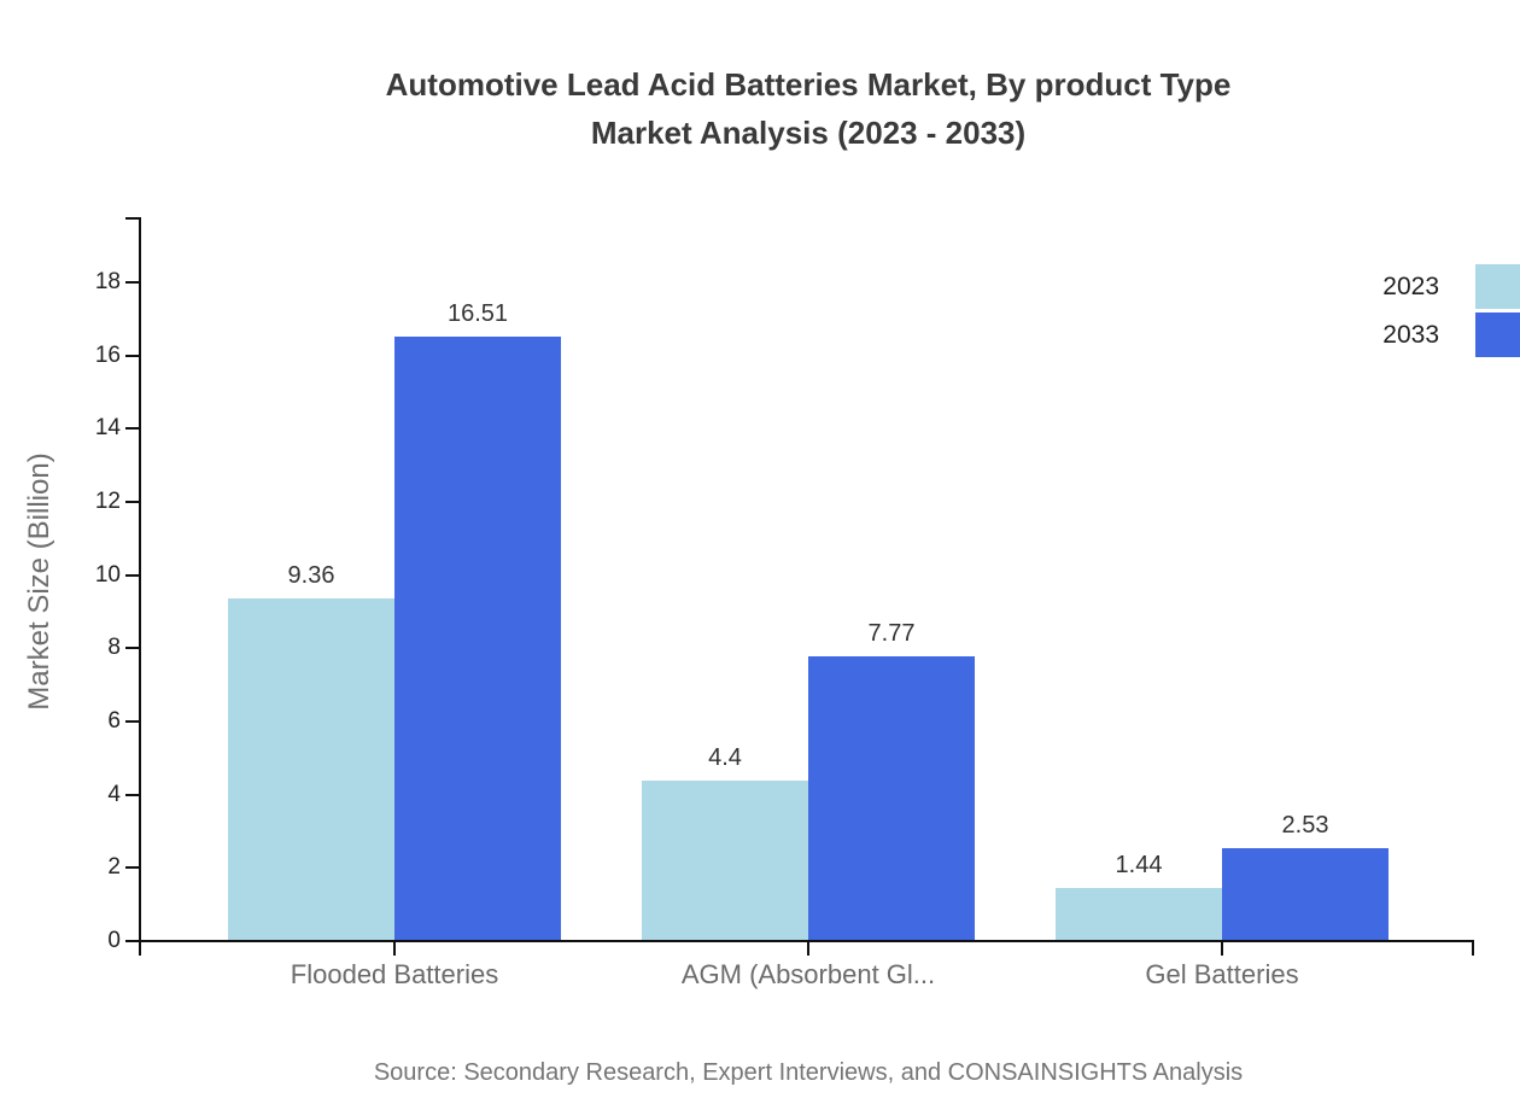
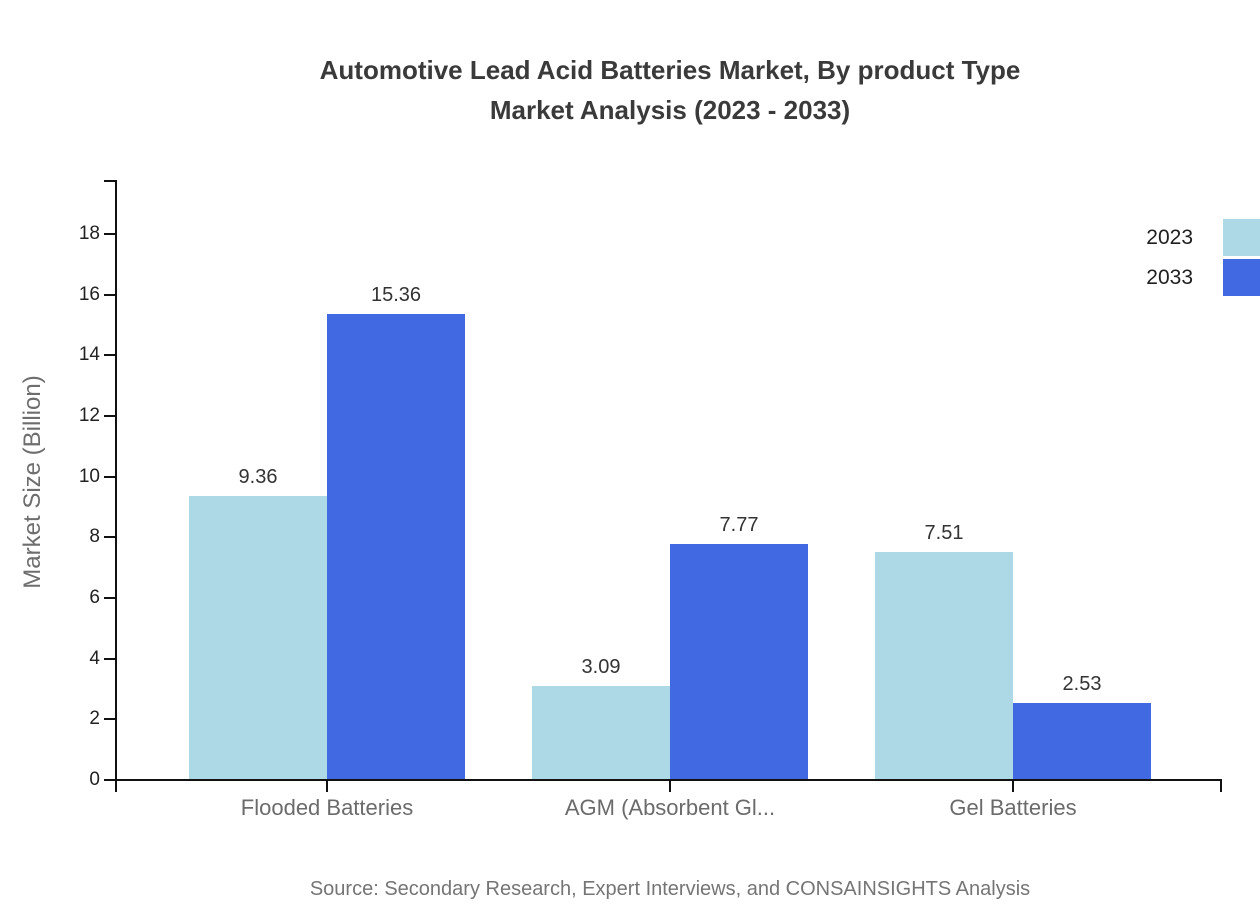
2033/Flooded Batteries: 16.51 -> 15.36
2023/AGM (Absorbent Gl...: 4.4 -> 3.09
2023/Gel Batteries: 1.44 -> 7.51
